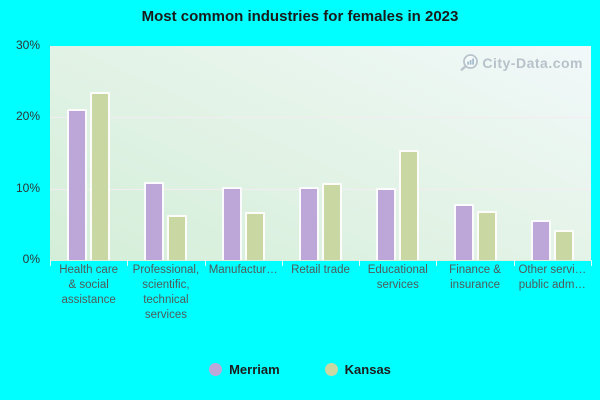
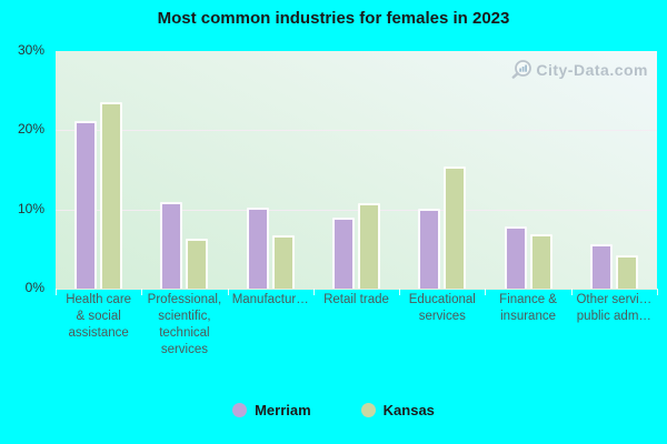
Merriam/Retail trade: 10% -> 9%
